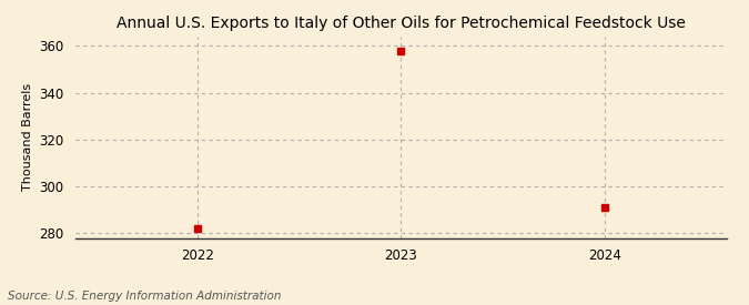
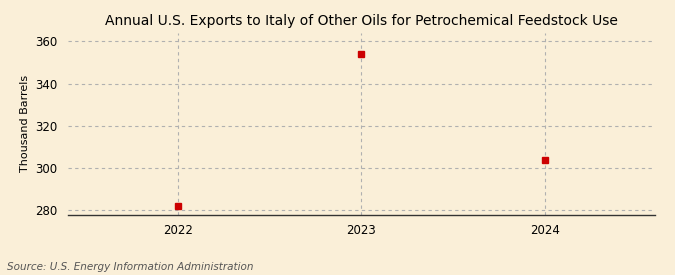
2023: 358 -> 354
2024: 291 -> 304
